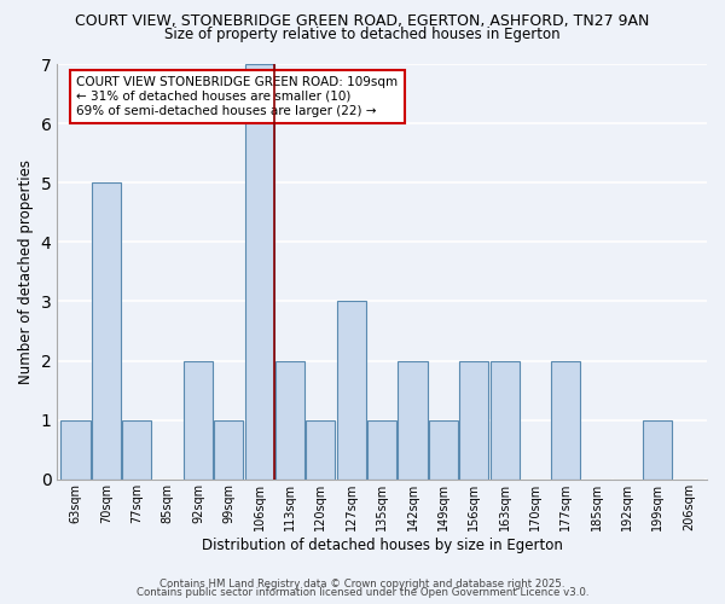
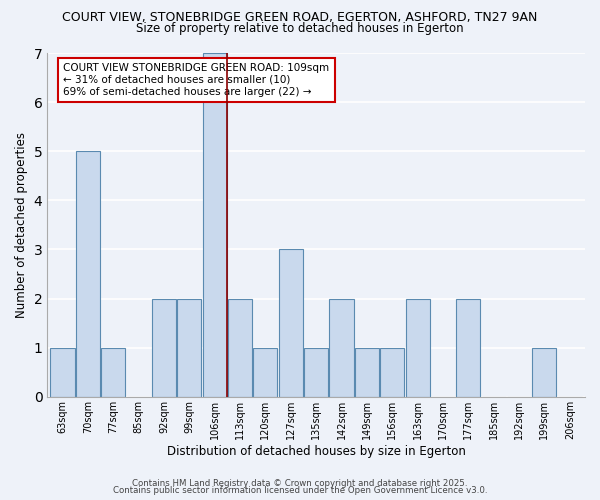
99sqm: 1 -> 2
156sqm: 2 -> 1
